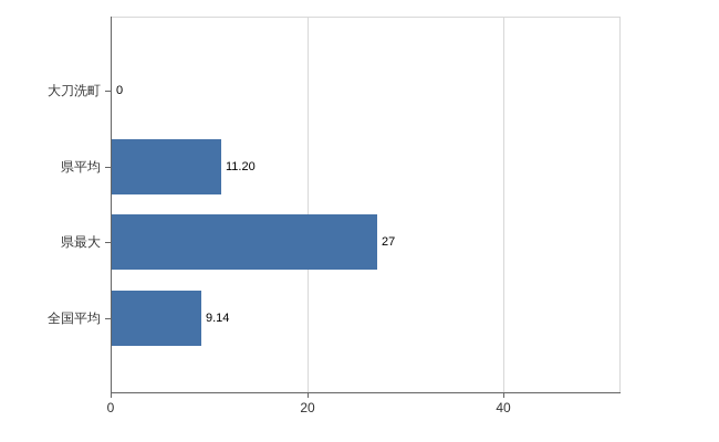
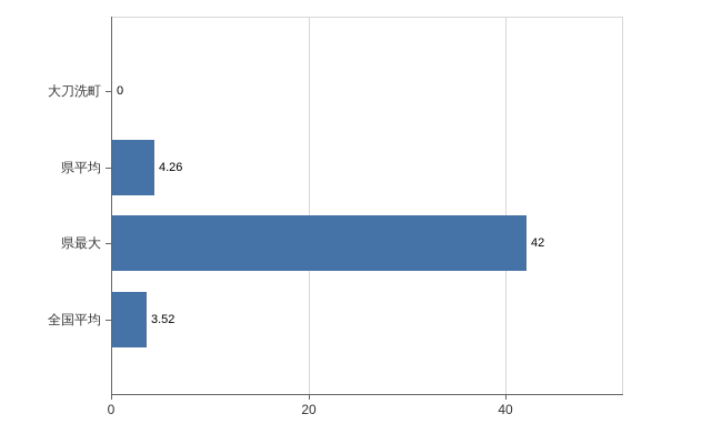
県平均: 11.20 -> 4.26
県最大: 27 -> 42
全国平均: 9.14 -> 3.52
